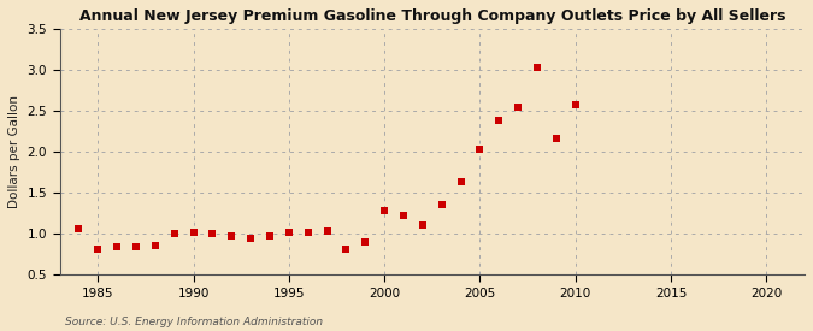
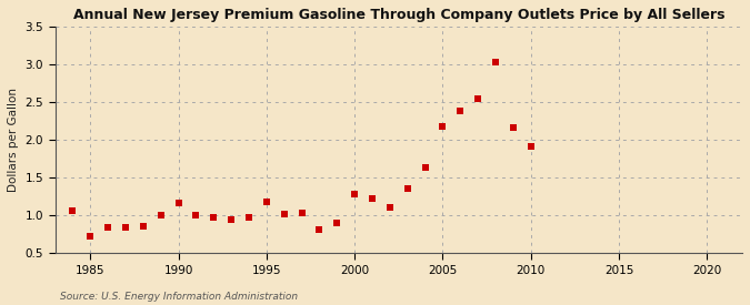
1985: 0.82 -> 0.72
1990: 1.02 -> 1.16
1995: 1.02 -> 1.18
2005: 2.03 -> 2.18
2010: 2.57 -> 1.92
